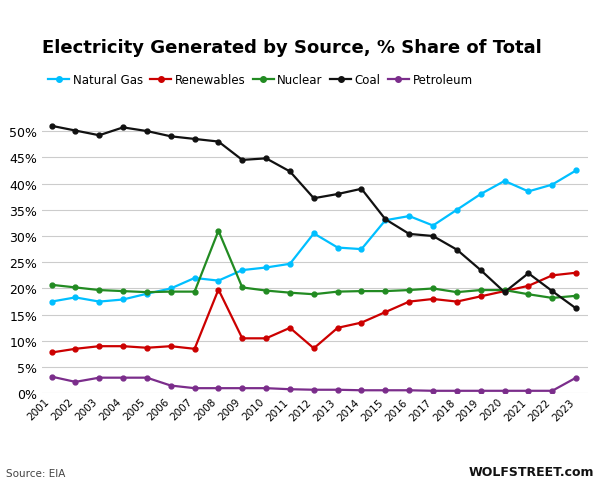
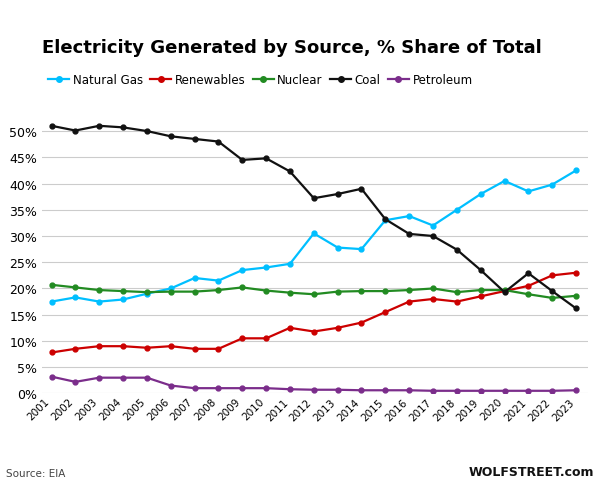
Coal/2003: 49.2% -> 51.0%
Renewables/2008: 19.8% -> 8.5%
Nuclear/2008: 31.0% -> 19.7%
Renewables/2012: 8.6% -> 11.8%
Petroleum/2023: 3.0% -> 0.6%
